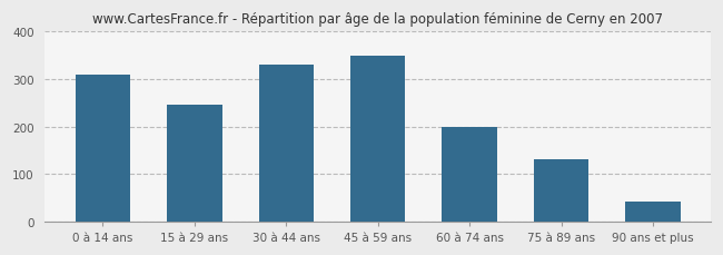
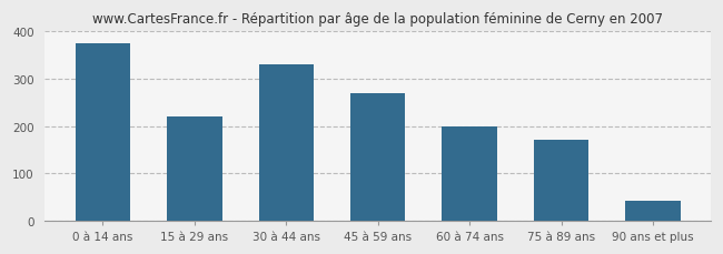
0 à 14 ans: 310 -> 375
15 à 29 ans: 245 -> 220
45 à 59 ans: 350 -> 270
75 à 89 ans: 132 -> 170
